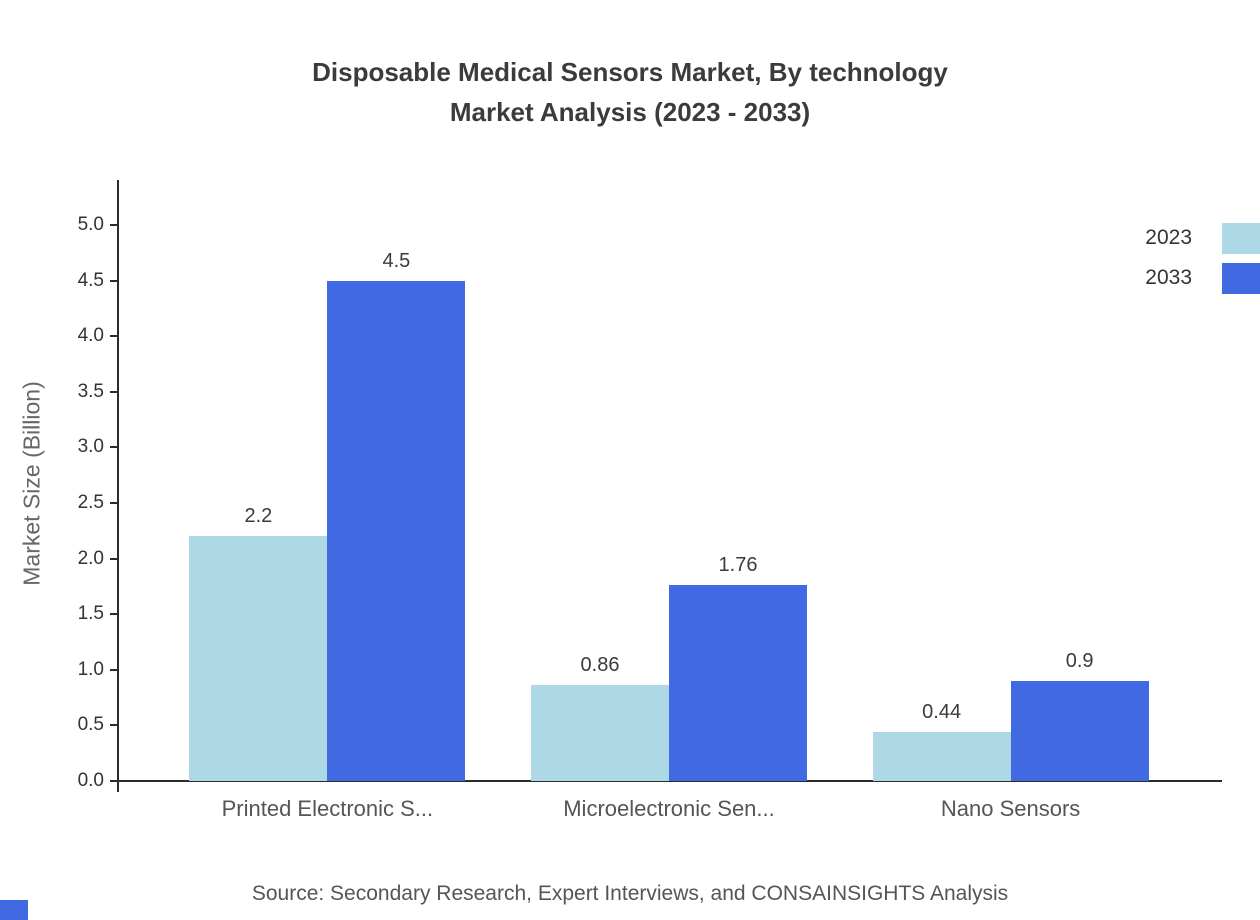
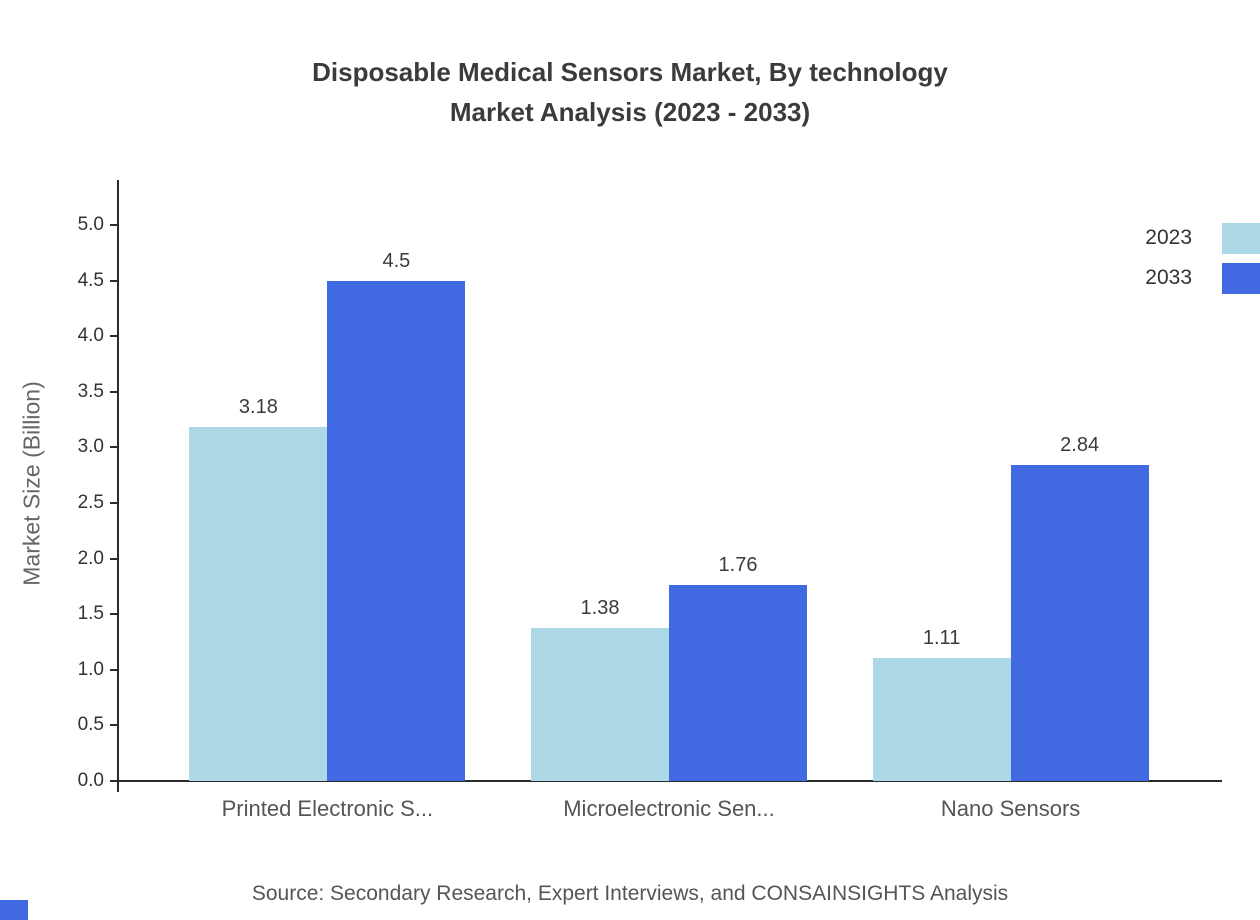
2023/Printed Electronic S...: 2.2 -> 3.18
2023/Microelectronic Sen...: 0.86 -> 1.38
2023/Nano Sensors: 0.44 -> 1.11
2033/Nano Sensors: 0.9 -> 2.84
